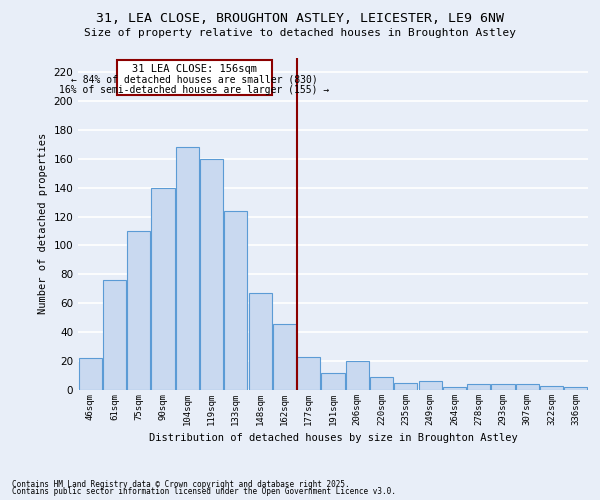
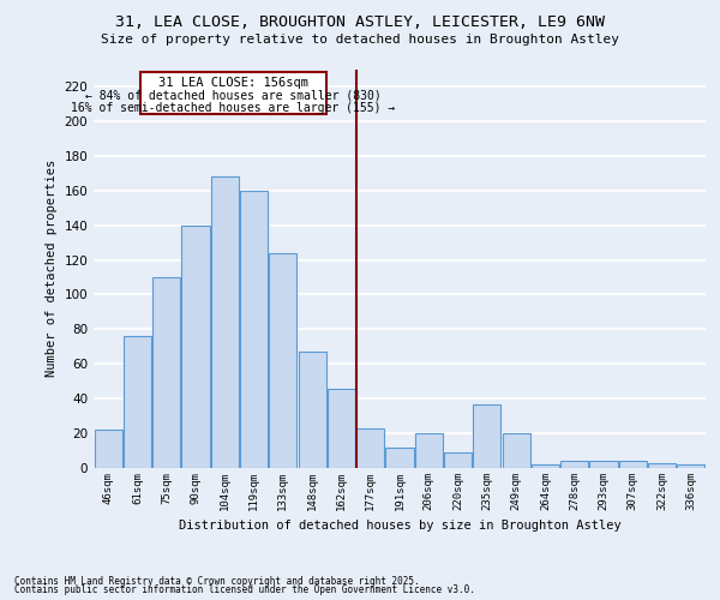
235sqm: 5 -> 37
249sqm: 6 -> 20
